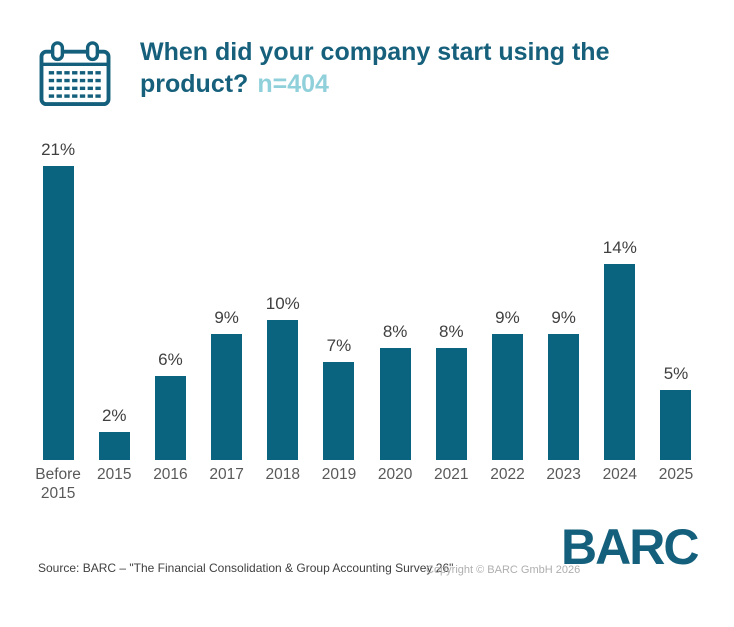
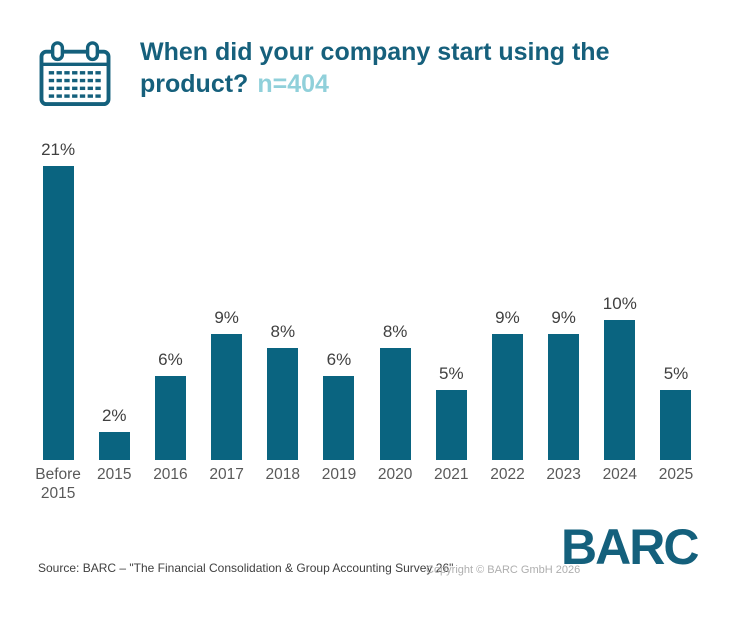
2018: 10% -> 8%
2019: 7% -> 6%
2021: 8% -> 5%
2024: 14% -> 10%
